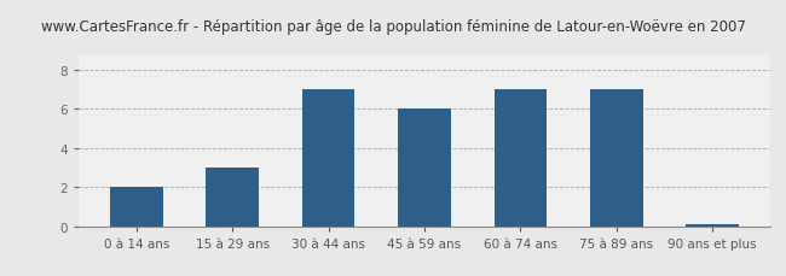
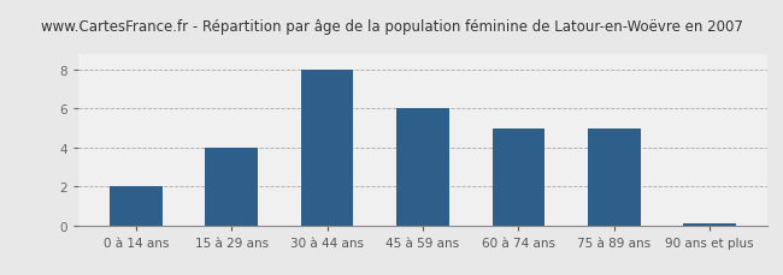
15 à 29 ans: 3.0 -> 4.0
30 à 44 ans: 7.0 -> 8.0
60 à 74 ans: 7.0 -> 5.0
75 à 89 ans: 7.0 -> 5.0
